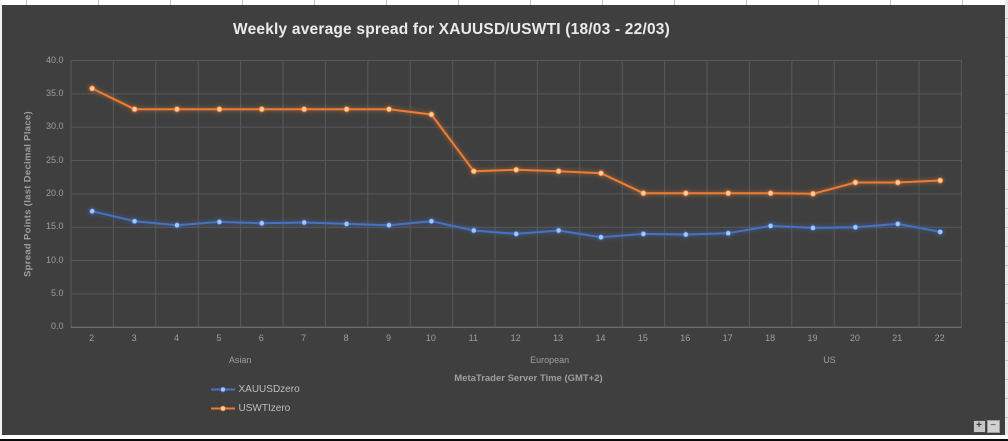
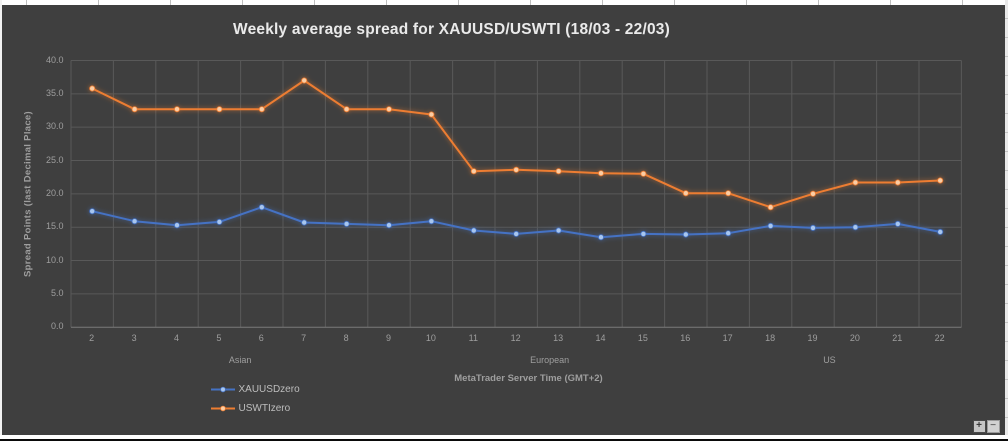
XAUUSDzero/6: 16 -> 18
USWTIzero/7: 33 -> 37
USWTIzero/15: 20 -> 23
USWTIzero/18: 20 -> 18
